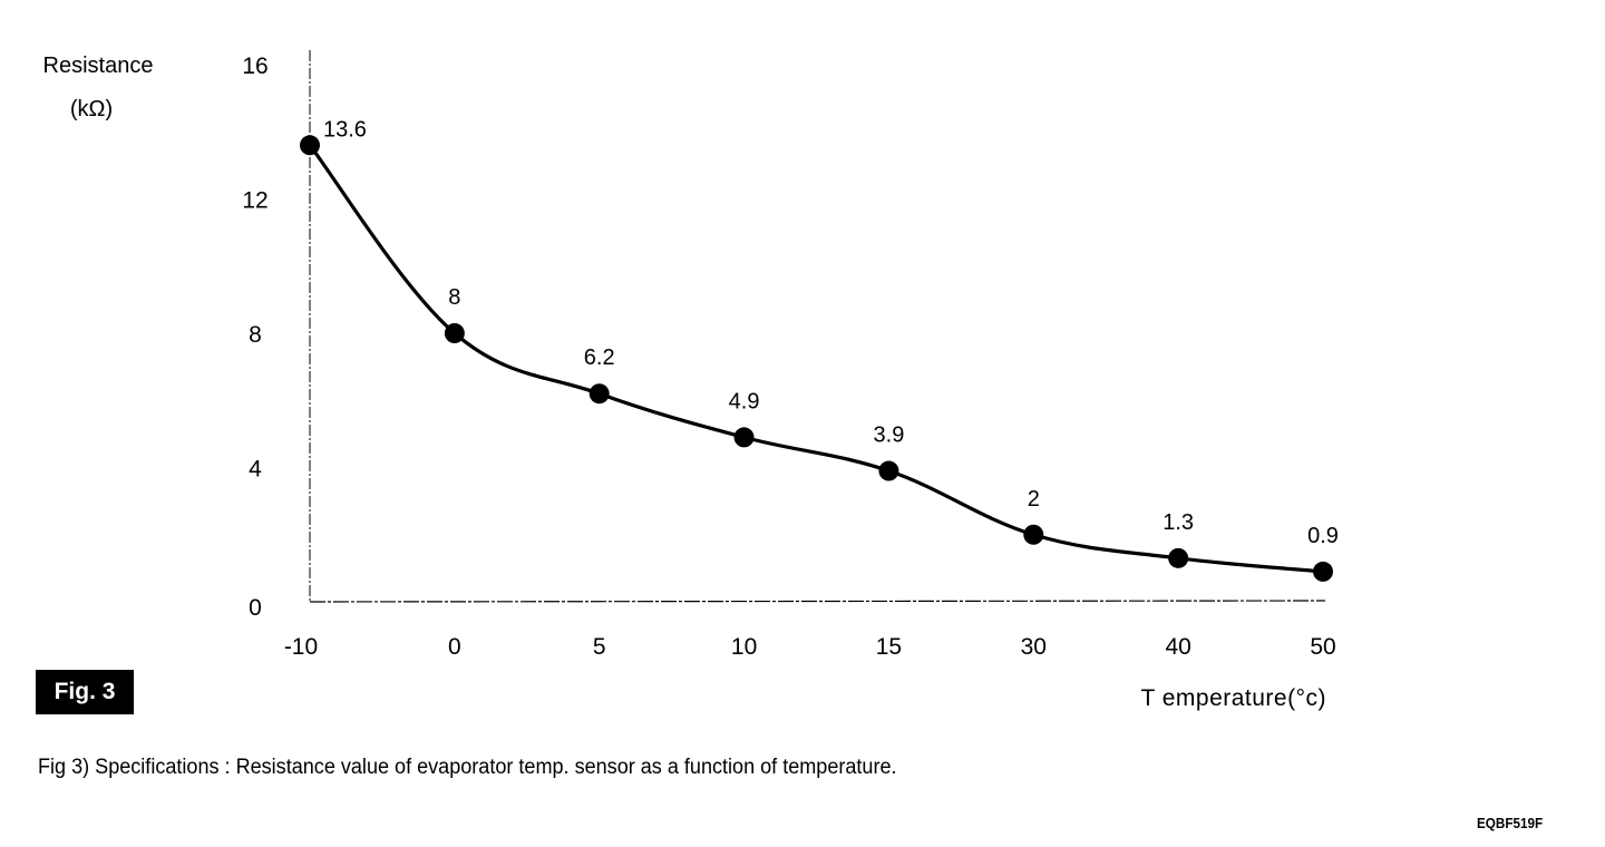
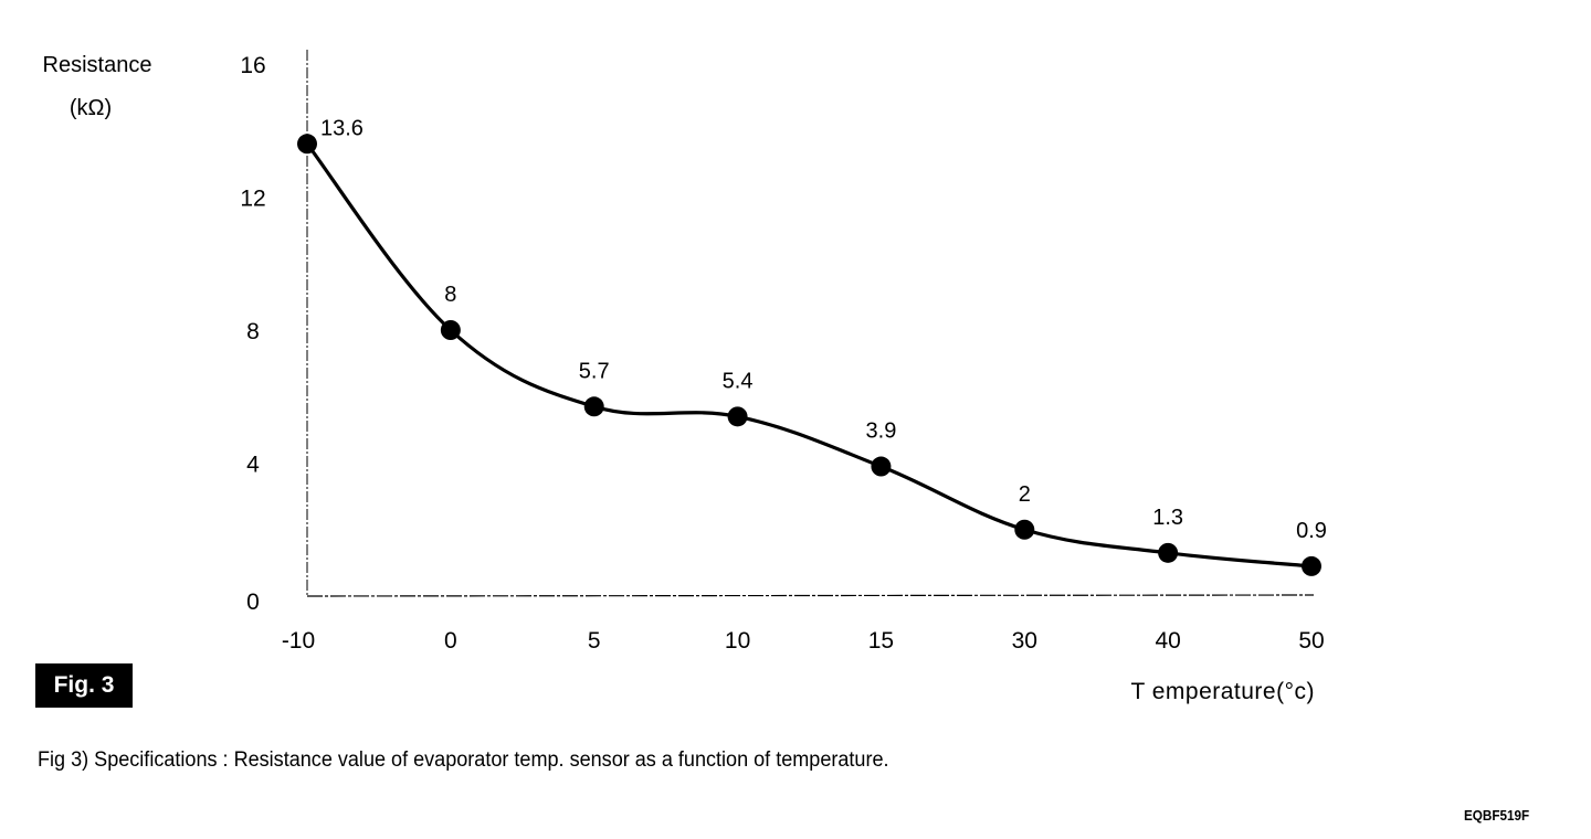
5: 6.2 -> 5.7
10: 4.9 -> 5.4
